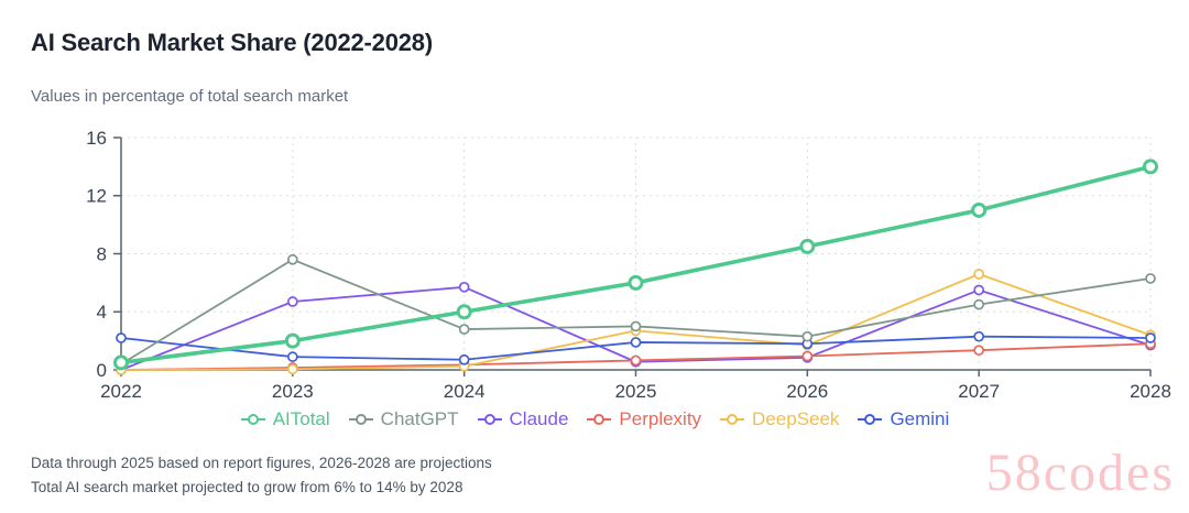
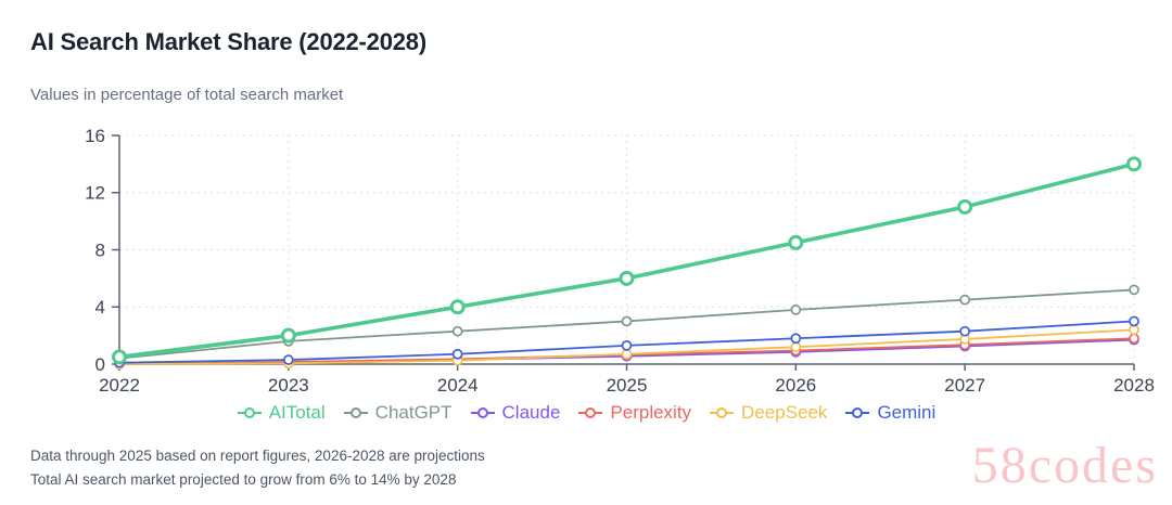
Gemini/2022: 2.2 -> 0.1
ChatGPT/2023: 7.6 -> 1.6
Claude/2023: 4.7 -> 0.1
Gemini/2023: 0.9 -> 0.3
ChatGPT/2024: 2.8 -> 2.3
Claude/2024: 5.7 -> 0.3
DeepSeek/2025: 2.7 -> 0.7
Gemini/2025: 1.9 -> 1.3
ChatGPT/2026: 2.3 -> 3.8
DeepSeek/2026: 1.7 -> 1.2
Claude/2027: 5.5 -> 1.2
DeepSeek/2027: 6.6 -> 1.8
ChatGPT/2028: 6.3 -> 5.2
Gemini/2028: 2.2 -> 3.0
